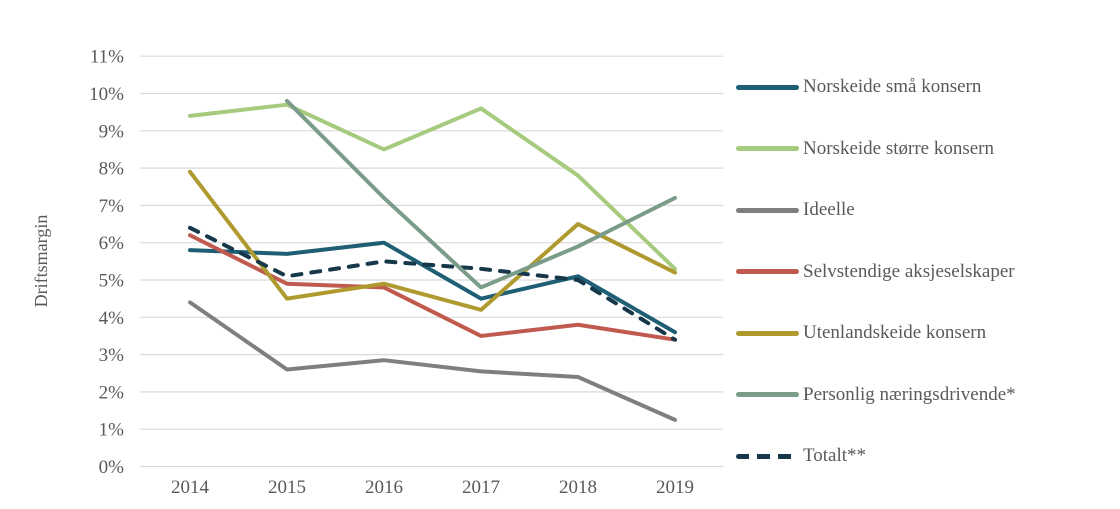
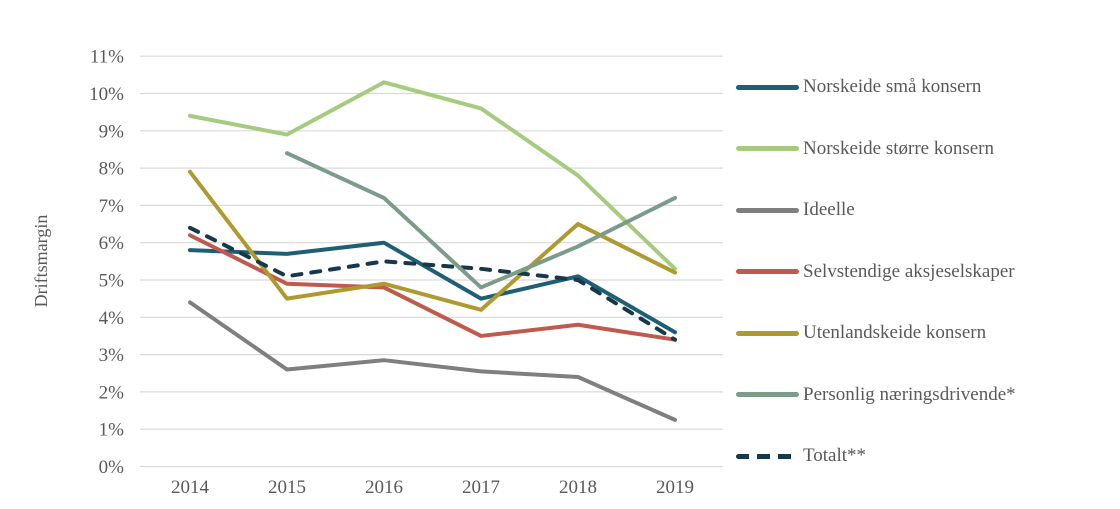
Norskeide større konsern/2015: 9.7% -> 8.9%
Personlig næringsdrivende*/2015: 9.8% -> 8.4%
Norskeide større konsern/2016: 8.5% -> 10.3%
